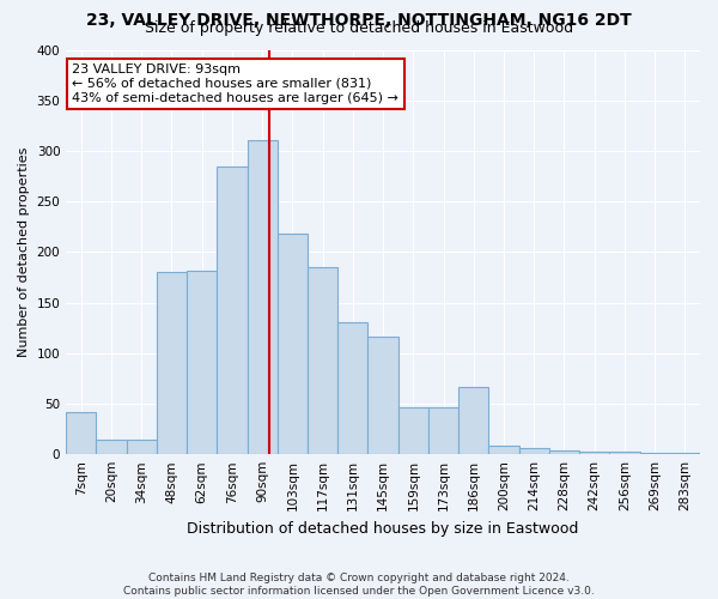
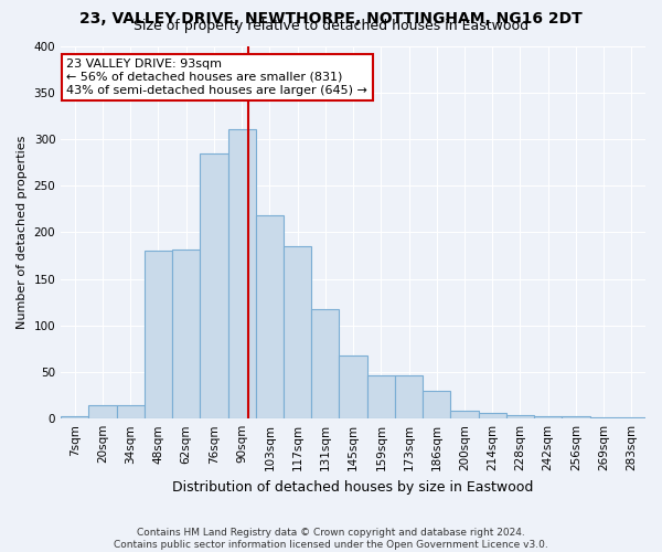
7sqm: 42 -> 2
131sqm: 130 -> 117
145sqm: 116 -> 68
186sqm: 66 -> 30
